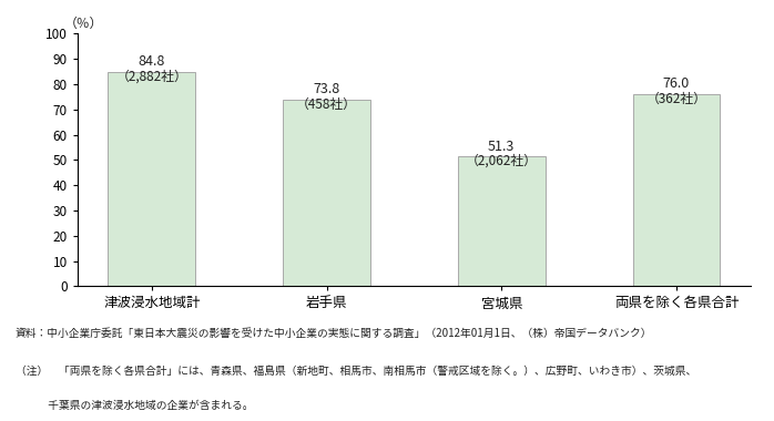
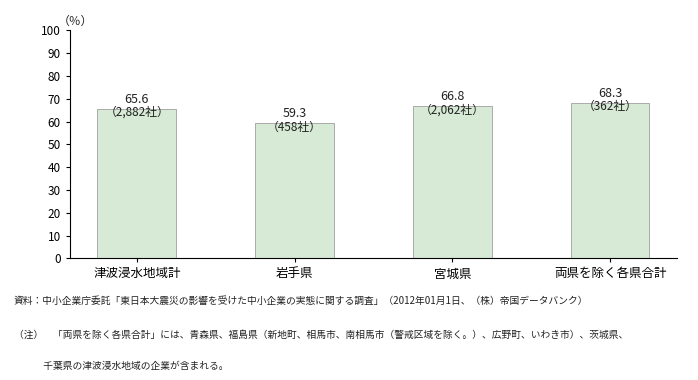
津波浸水地域計: 84.8 -> 65.6
岩手県: 73.8 -> 59.3
宮城県: 51.3 -> 66.8
両県を除く各県合計: 76.0 -> 68.3
